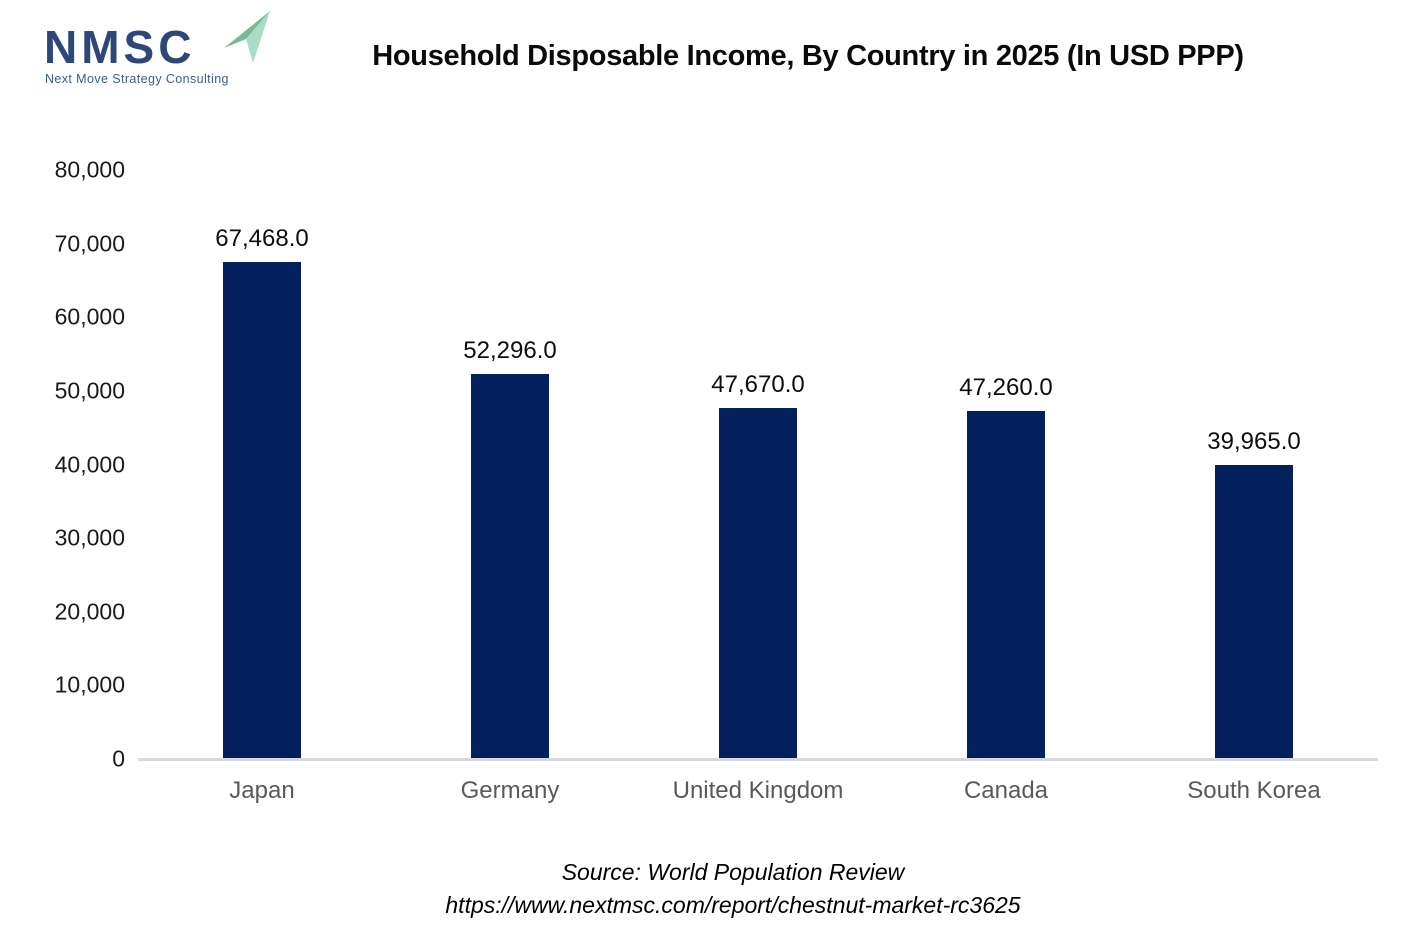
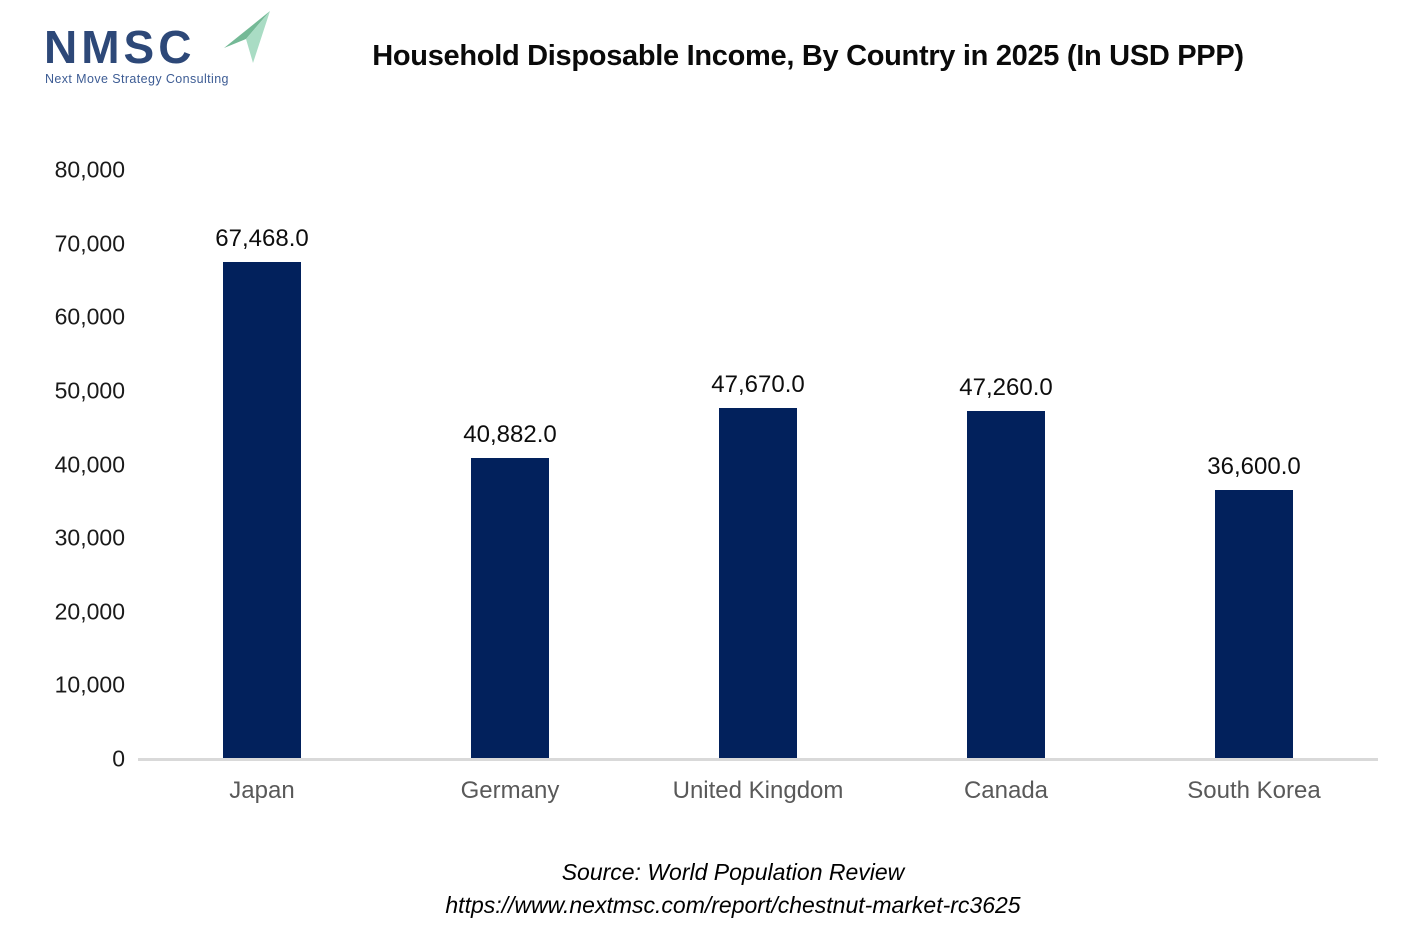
Germany: 52,296.0 -> 40,882.0
South Korea: 39,965.0 -> 36,600.0
